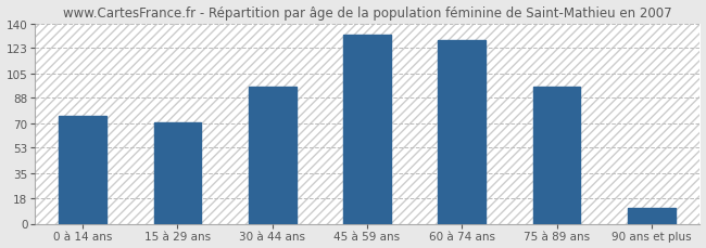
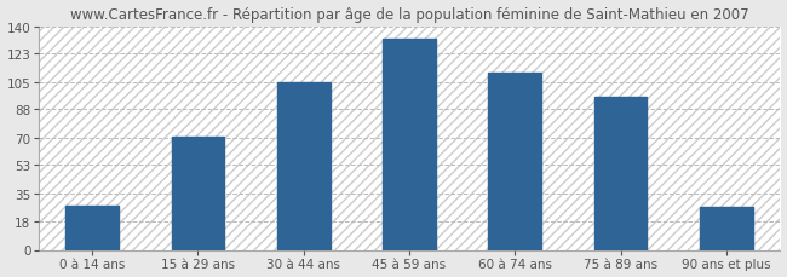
0 à 14 ans: 75 -> 28
30 à 44 ans: 96 -> 105
60 à 74 ans: 128 -> 111
90 ans et plus: 11 -> 27
